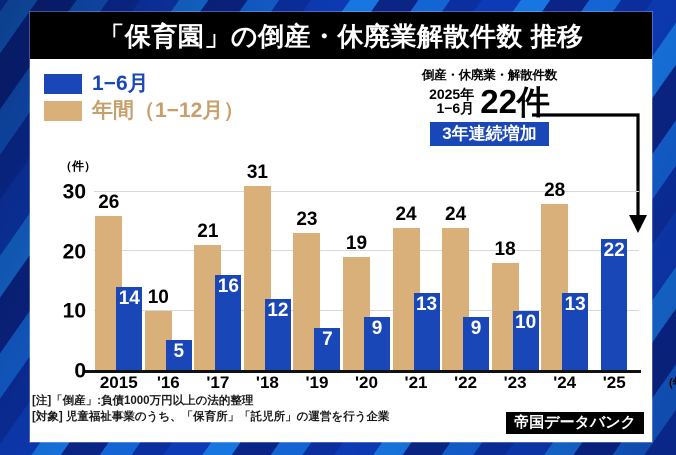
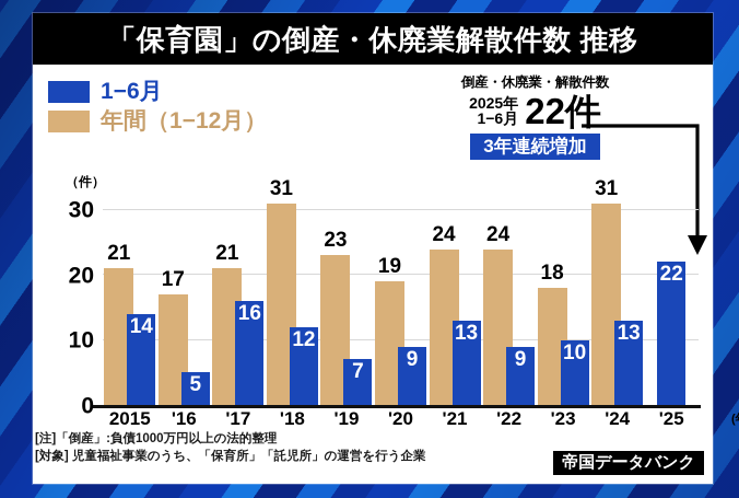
年間（1−12月）/2015: 26 -> 21
年間（1−12月）/'16: 10 -> 17
年間（1−12月）/'24: 28 -> 31
